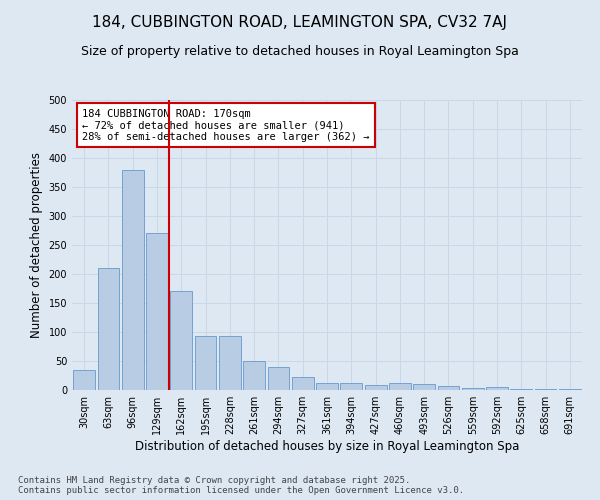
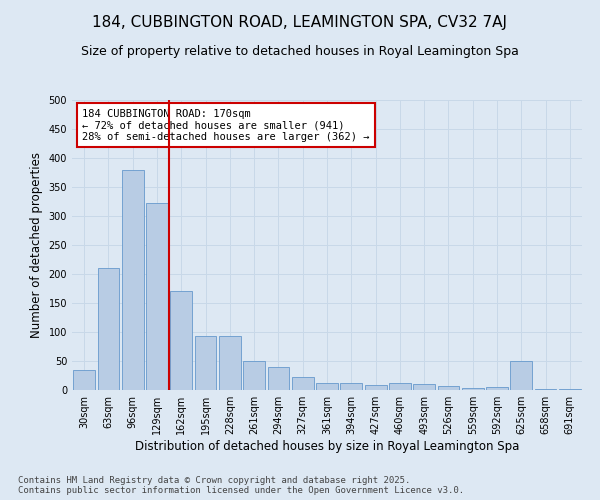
129sqm: 270 -> 322
625sqm: 1 -> 50
